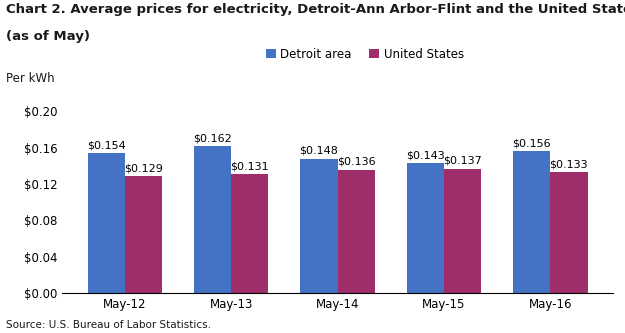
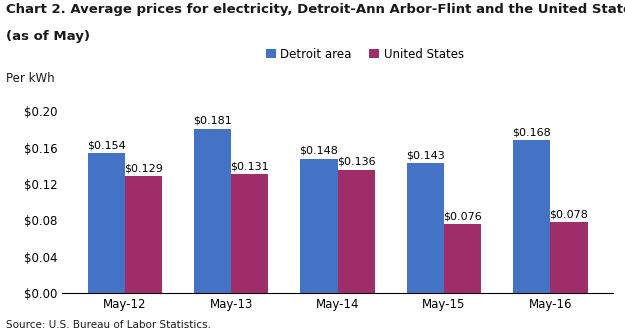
Detroit area/May-13: $0.162 -> $0.181
United States/May-15: $0.137 -> $0.076
Detroit area/May-16: $0.156 -> $0.168
United States/May-16: $0.133 -> $0.078
